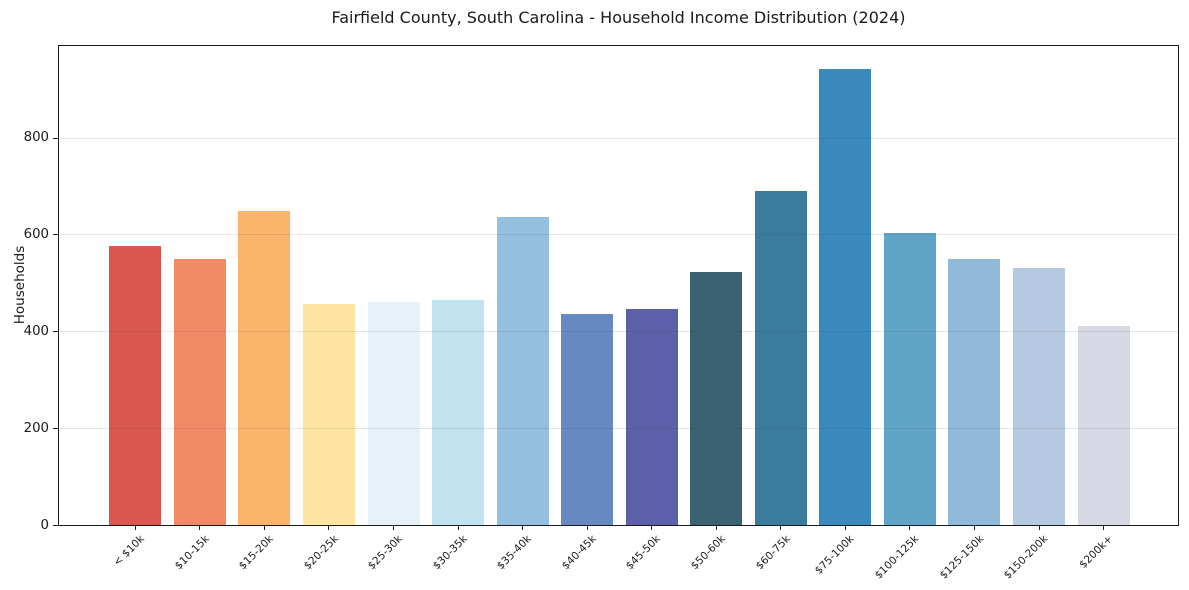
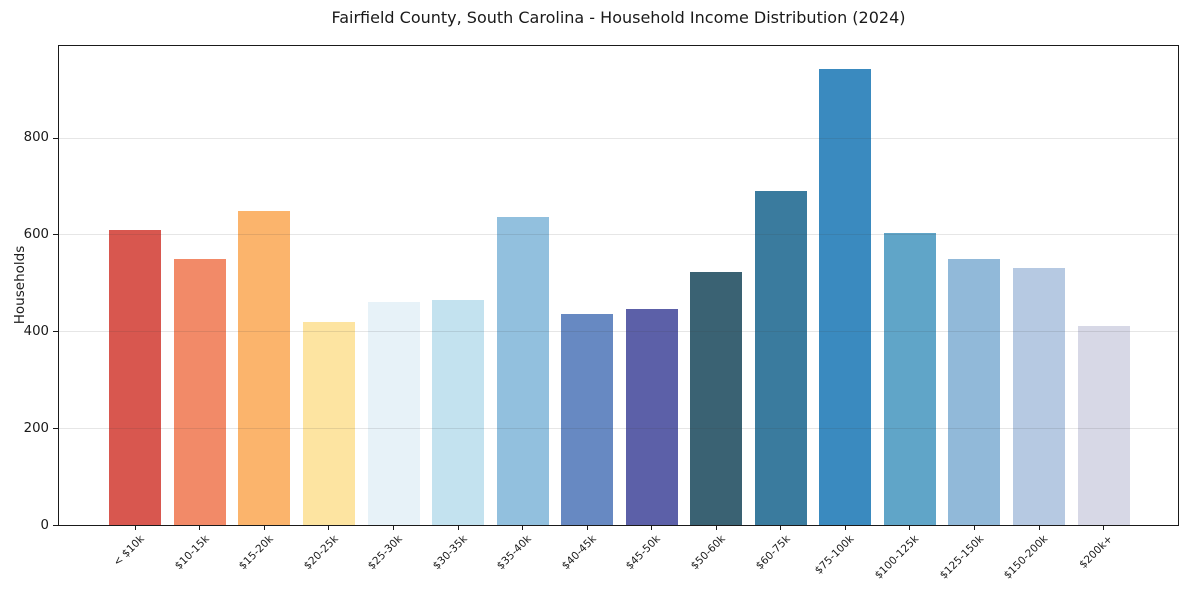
< $10k: 580 -> 610
$20-25k: 460 -> 420
